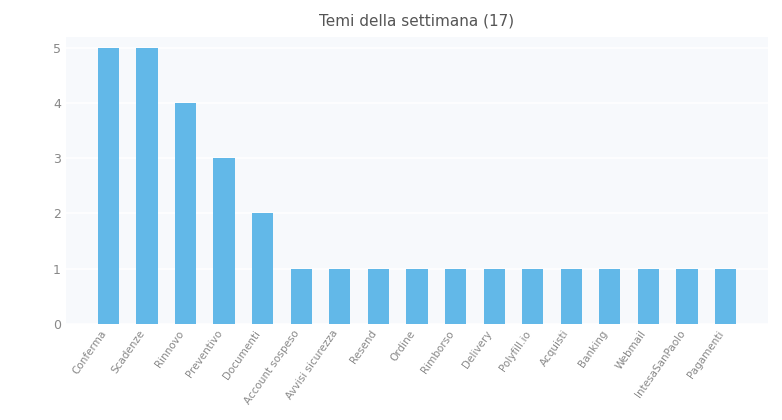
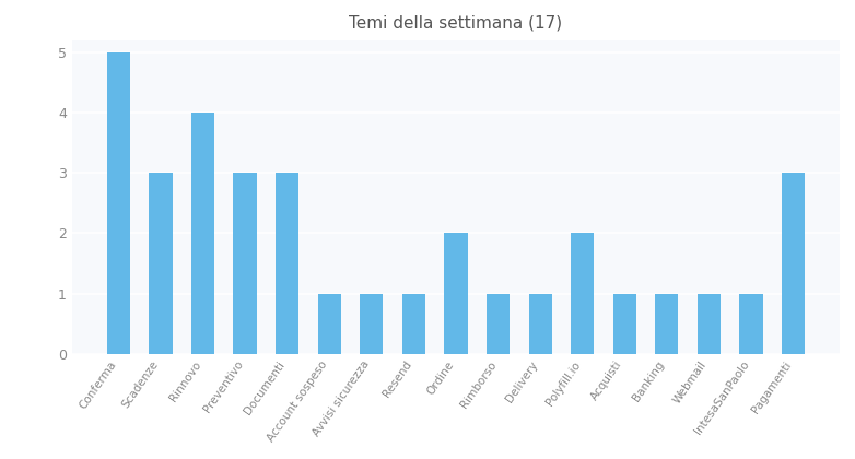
Scadenze: 5 -> 3
Documenti: 2 -> 3
Ordine: 1 -> 2
Polyfill.io: 1 -> 2
Pagamenti: 1 -> 3
